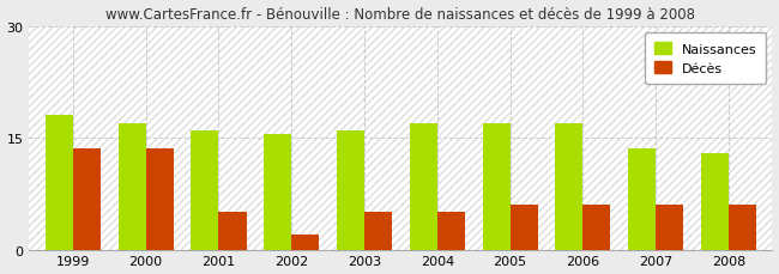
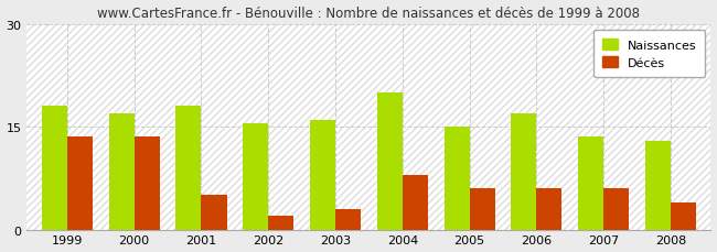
Naissances/2001: 16.0 -> 18.0
Décès/2003: 5.0 -> 3.0
Naissances/2004: 17.0 -> 20.0
Décès/2004: 5.0 -> 8.0
Naissances/2005: 17.0 -> 15.0
Décès/2008: 6.0 -> 4.0
